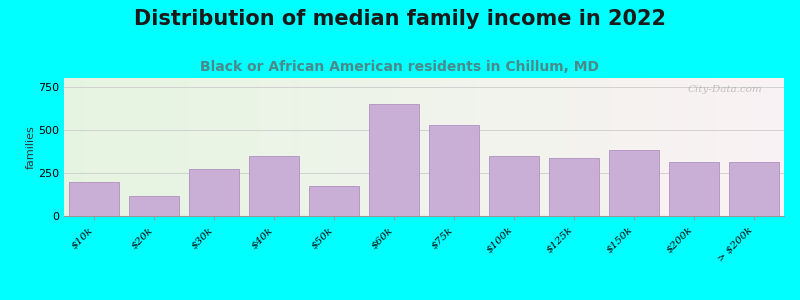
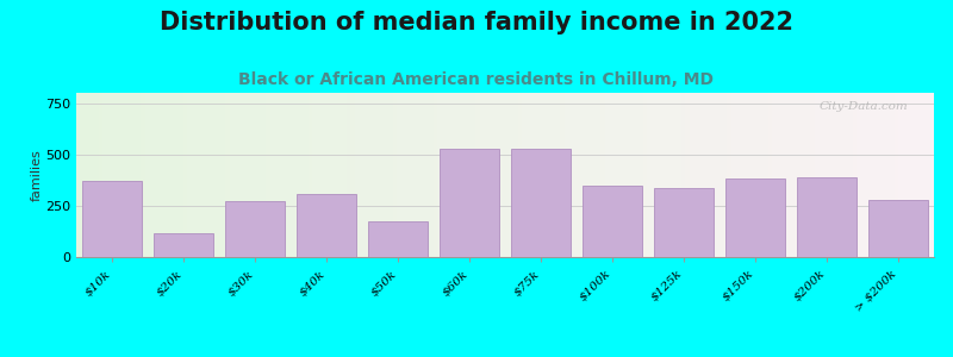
$10k: 200 -> 370
$40k: 350 -> 310
$60k: 650 -> 530
$200k: 320 -> 390
> $200k: 320 -> 280
